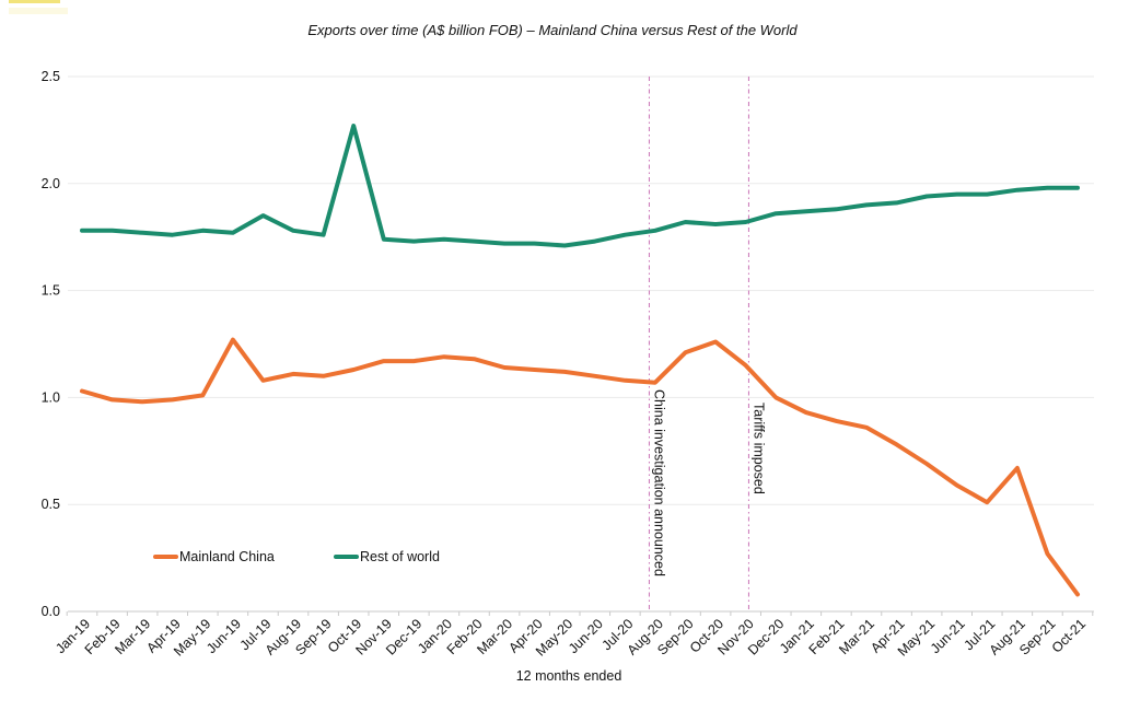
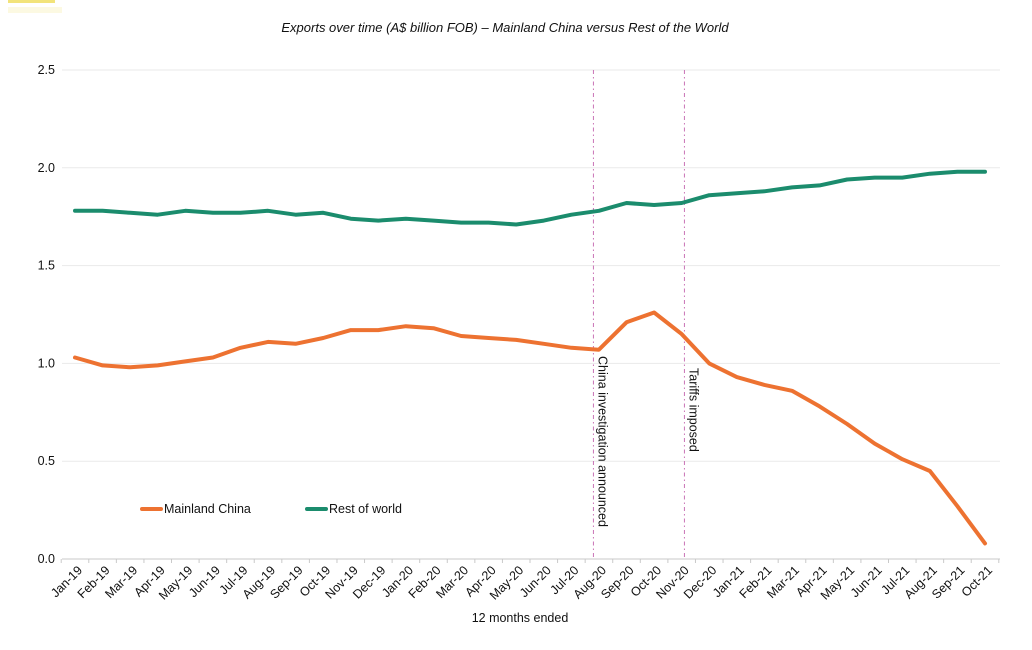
Mainland China/Jun-19: 1.27 -> 1.03
Rest of world/Jul-19: 1.85 -> 1.77
Rest of world/Oct-19: 2.27 -> 1.77
Mainland China/Aug-21: 0.67 -> 0.45
